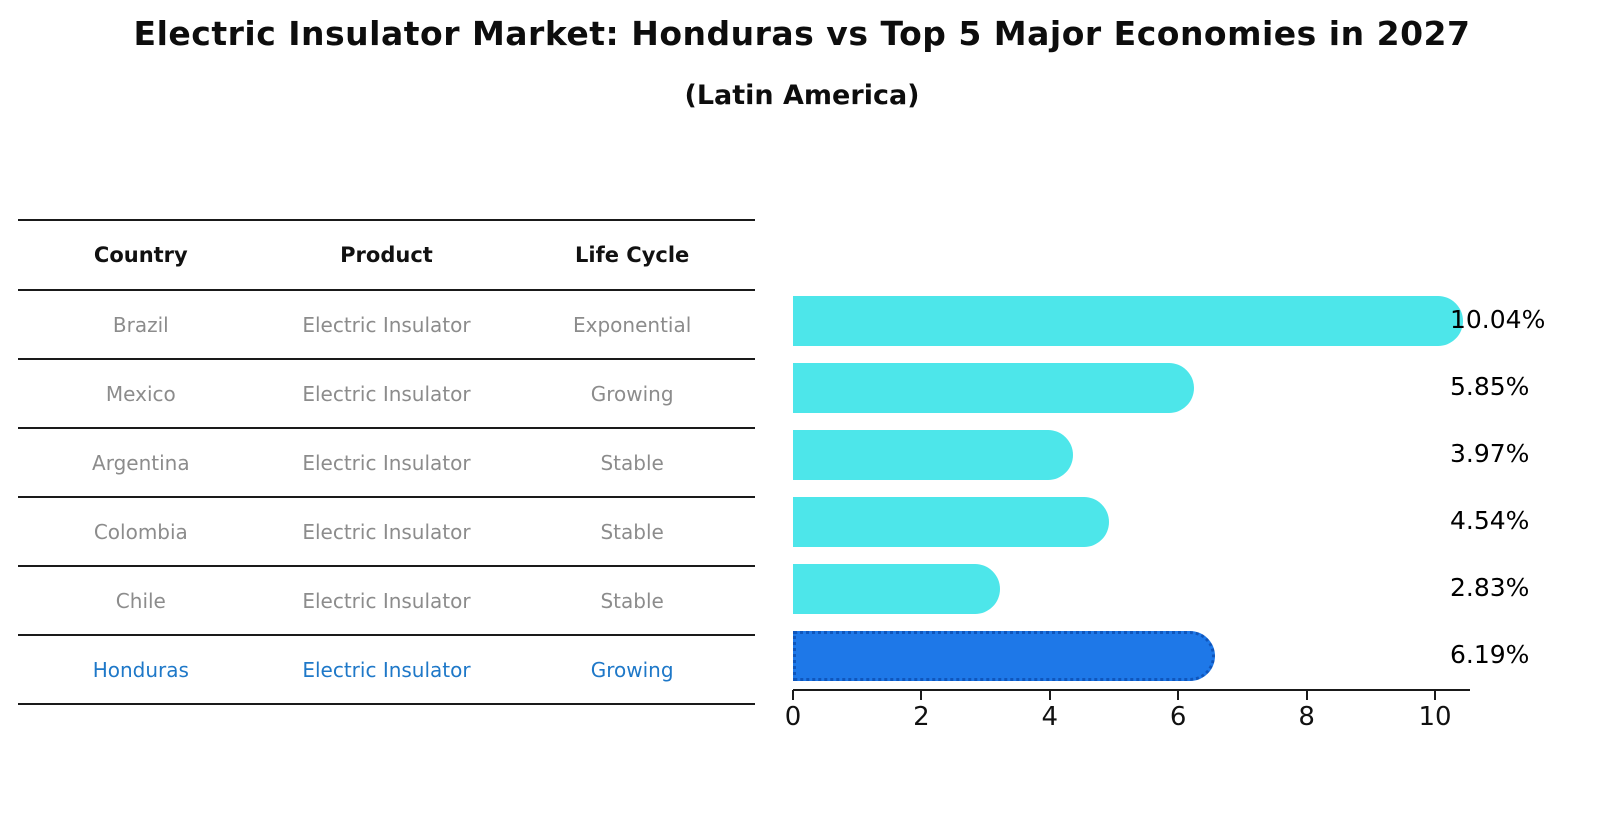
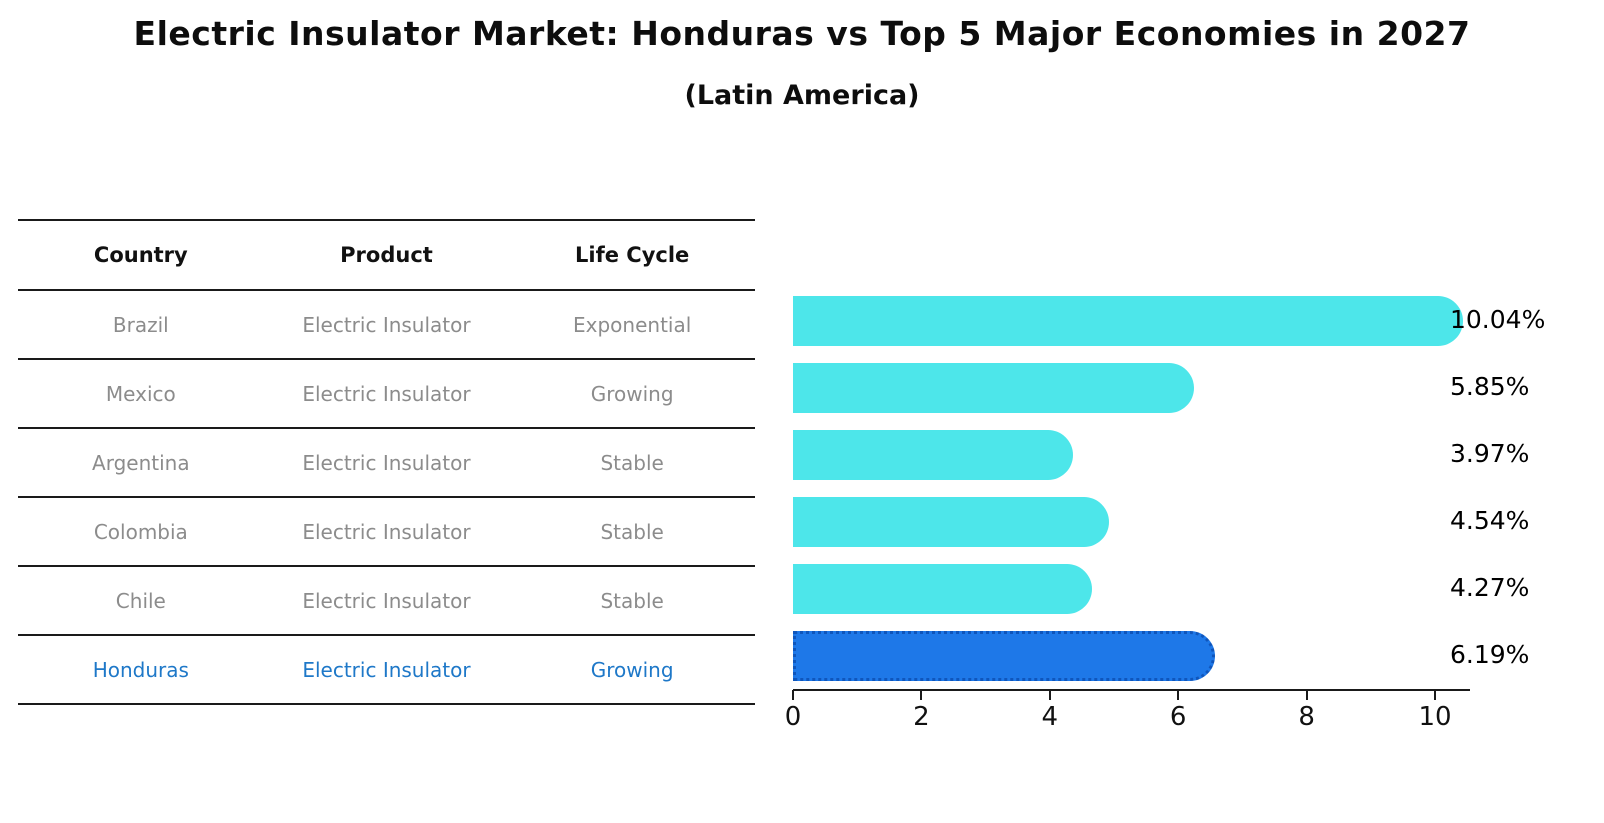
Chile: 2.83% -> 4.27%
